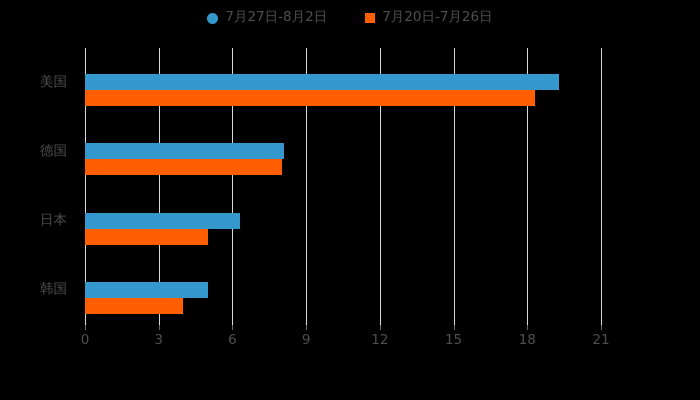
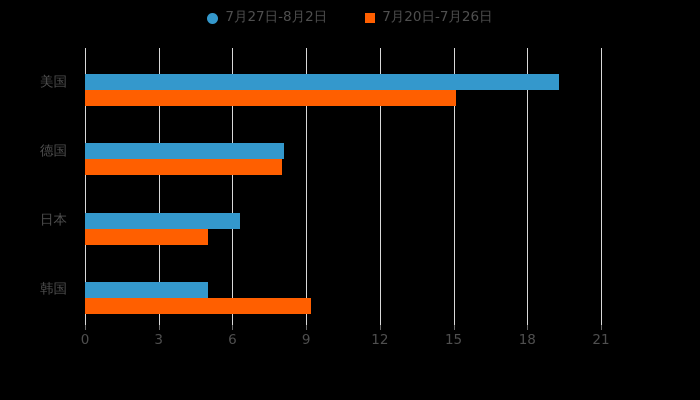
7月20日-7月26日/美国: 18.3 -> 15.1
7月20日-7月26日/韩国: 4.0 -> 9.2
